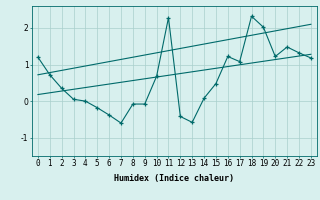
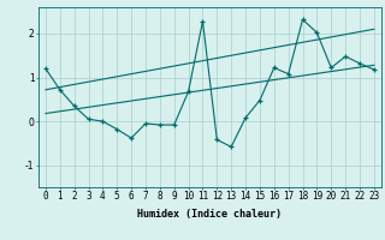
7: -0.60 -> -0.05
